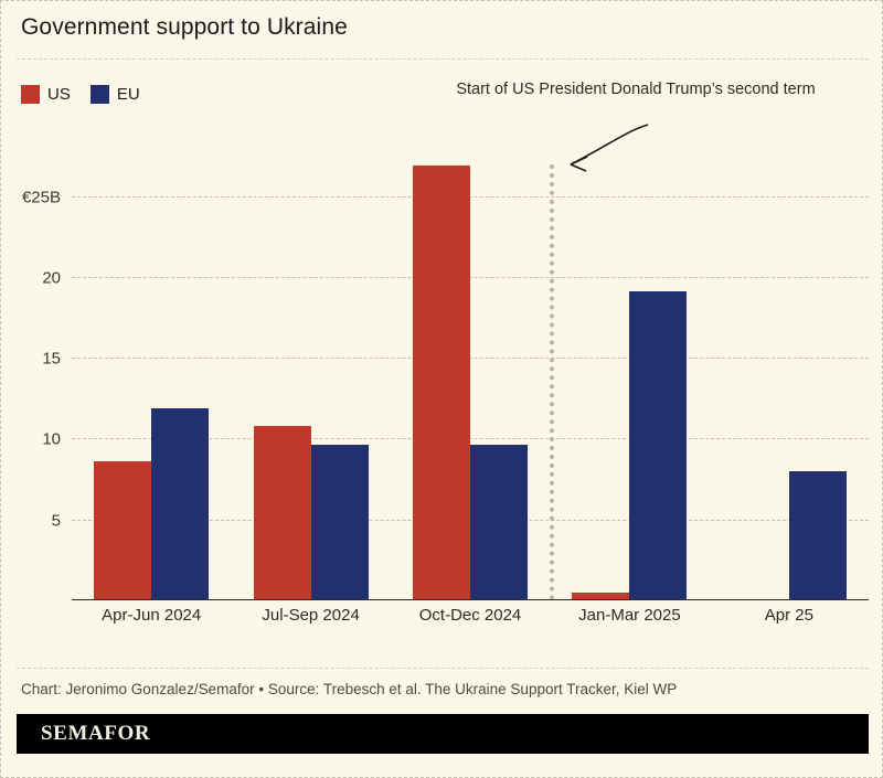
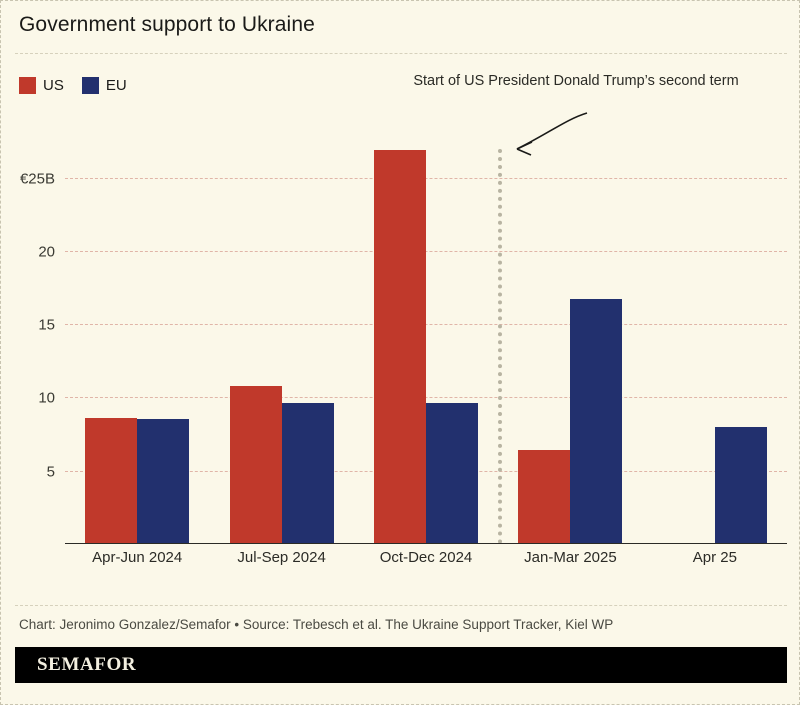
EU/Apr-Jun 2024: €11.9B -> €8.5B
US/Jan-Mar 2025: €0.5B -> €6.4B
EU/Jan-Mar 2025: €19.1B -> €16.7B
